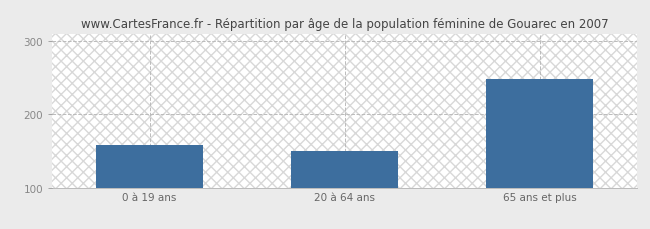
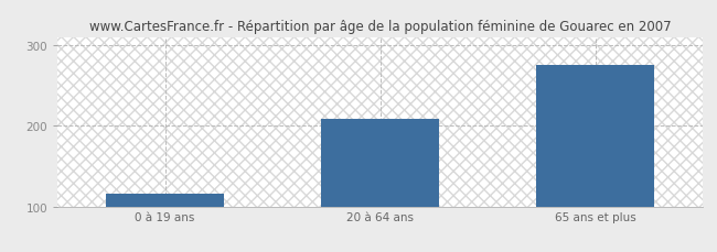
0 à 19 ans: 158 -> 116
20 à 64 ans: 150 -> 209
65 ans et plus: 248 -> 275
